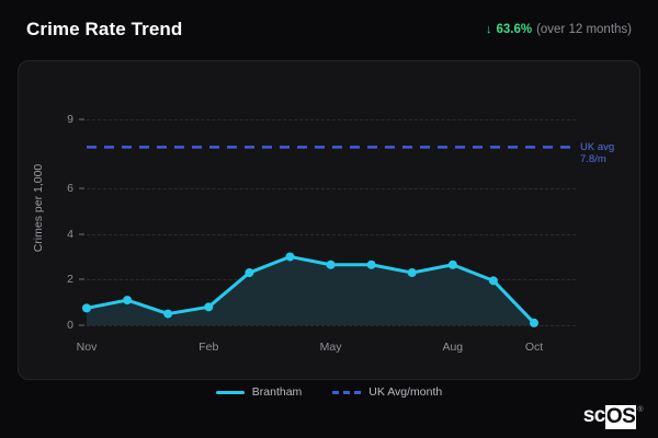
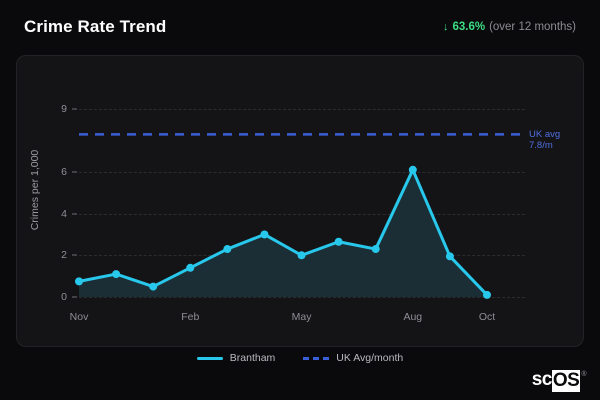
Feb: 0.8 -> 1.4
May: 2.6 -> 2.0
Aug: 2.6 -> 6.1
